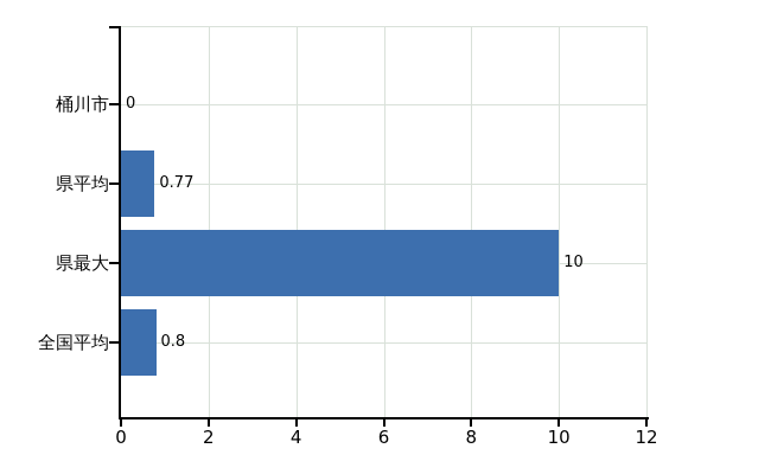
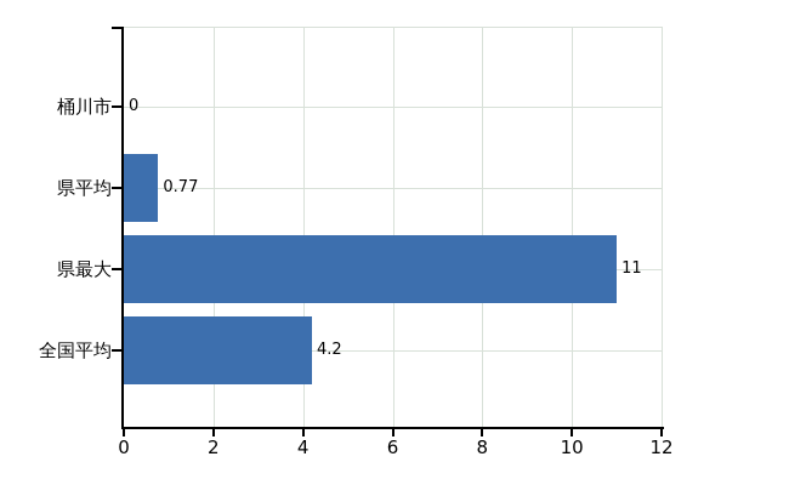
県最大: 10 -> 11
全国平均: 0.8 -> 4.2
